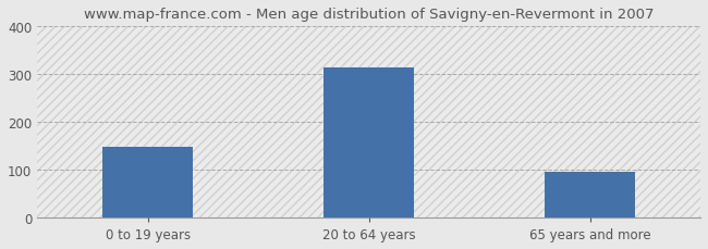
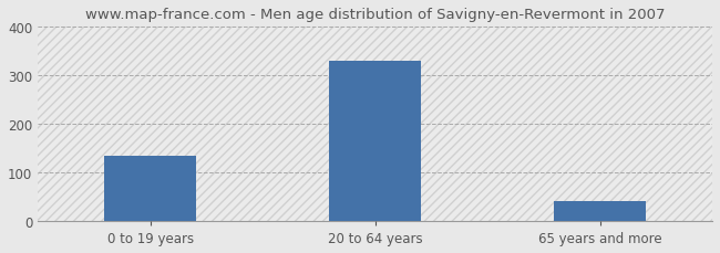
0 to 19 years: 148 -> 135
20 to 64 years: 315 -> 330
65 years and more: 95 -> 40
